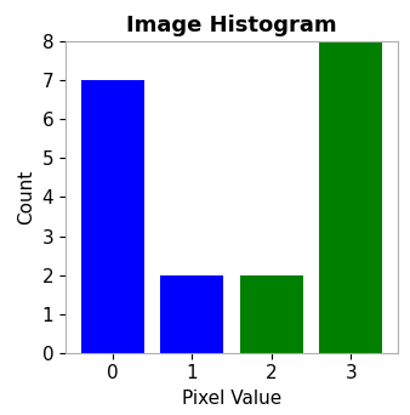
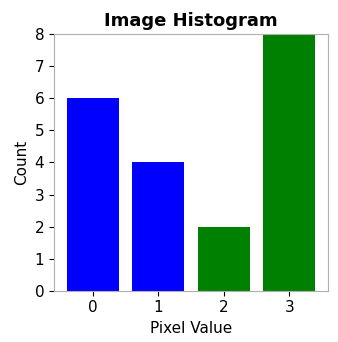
0: 7 -> 6
1: 2 -> 4
